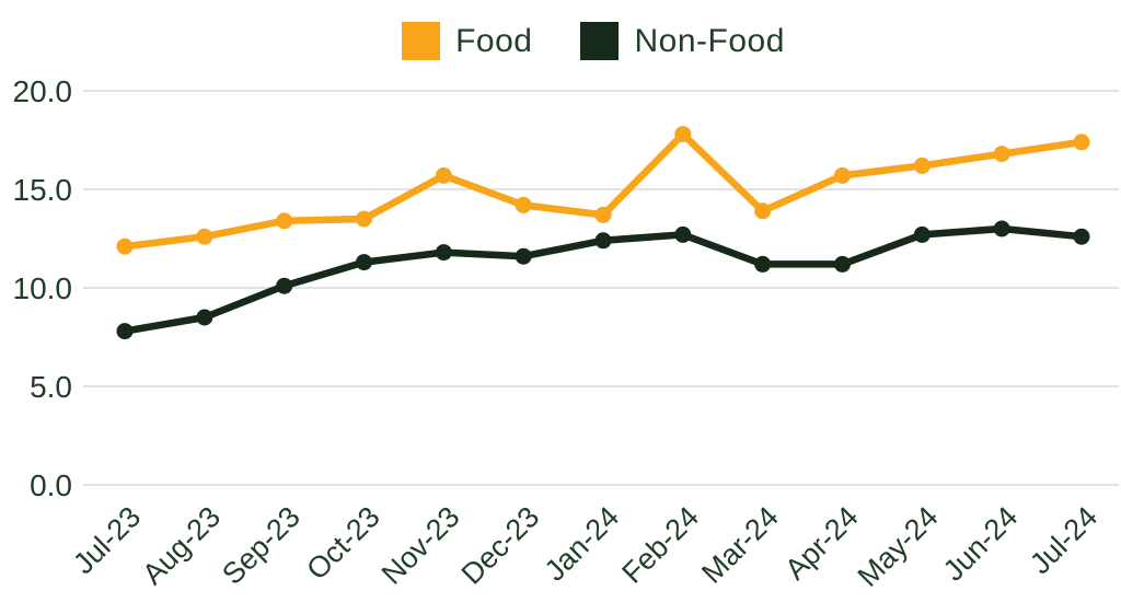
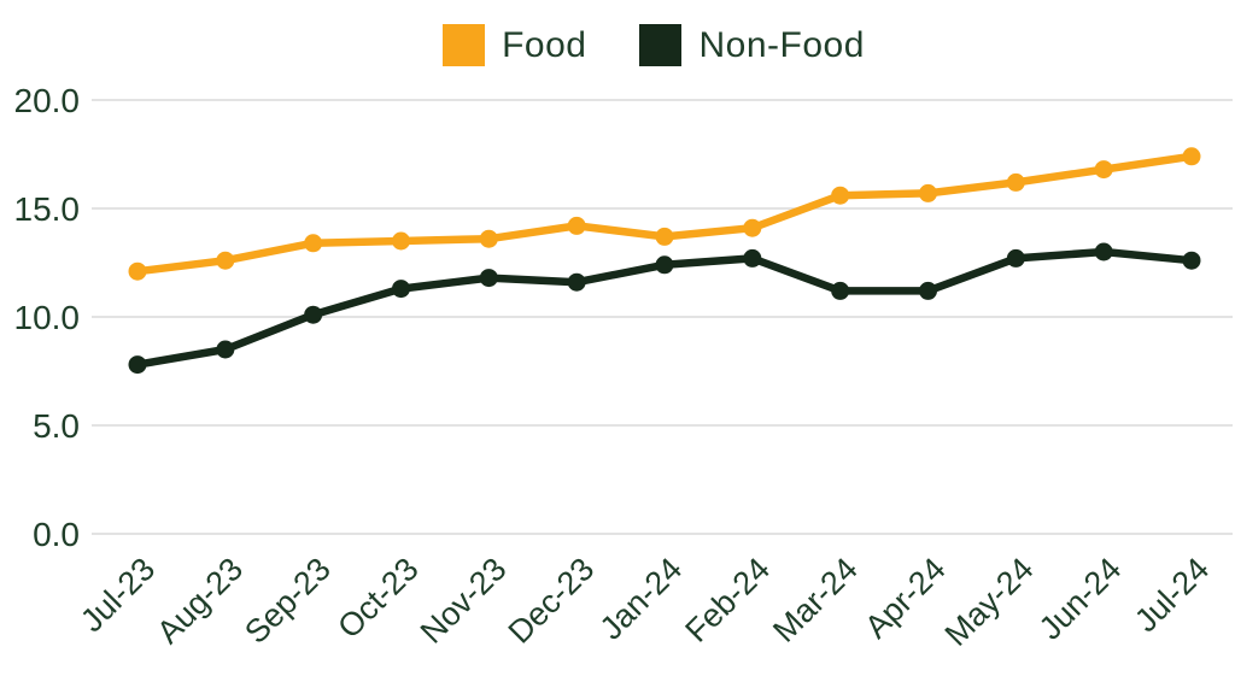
Food/Nov-23: 15.7 -> 13.6
Food/Feb-24: 17.8 -> 14.1
Food/Mar-24: 13.9 -> 15.6
